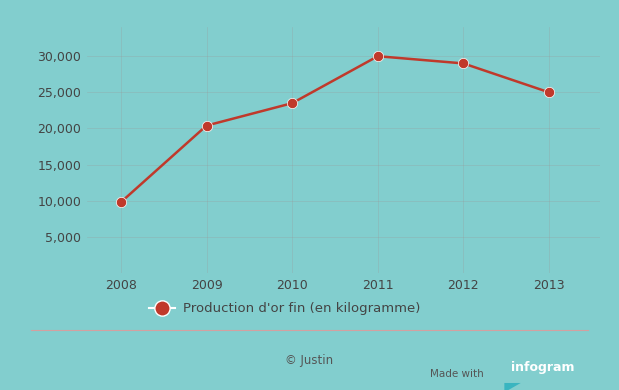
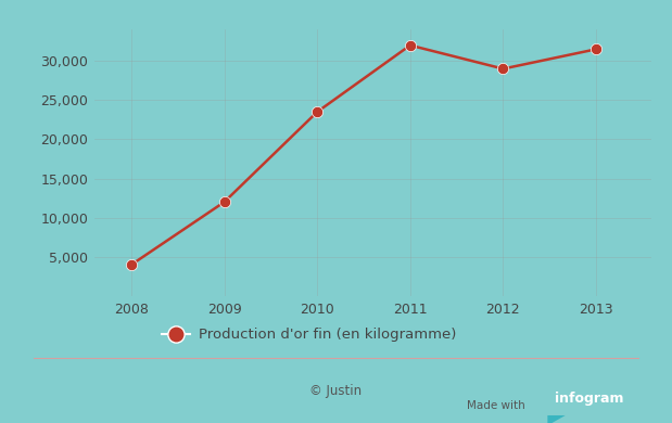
2008: 9,800 -> 4,000
2009: 20,400 -> 12,000
2011: 30,000 -> 32,000
2013: 25,000 -> 31,500
